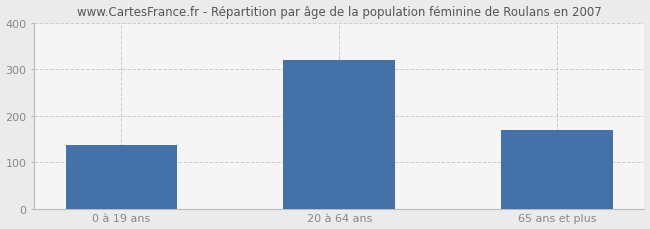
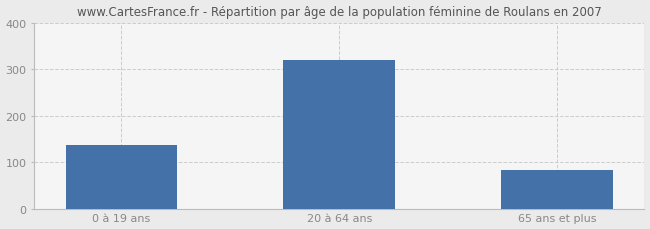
65 ans et plus: 170 -> 83
